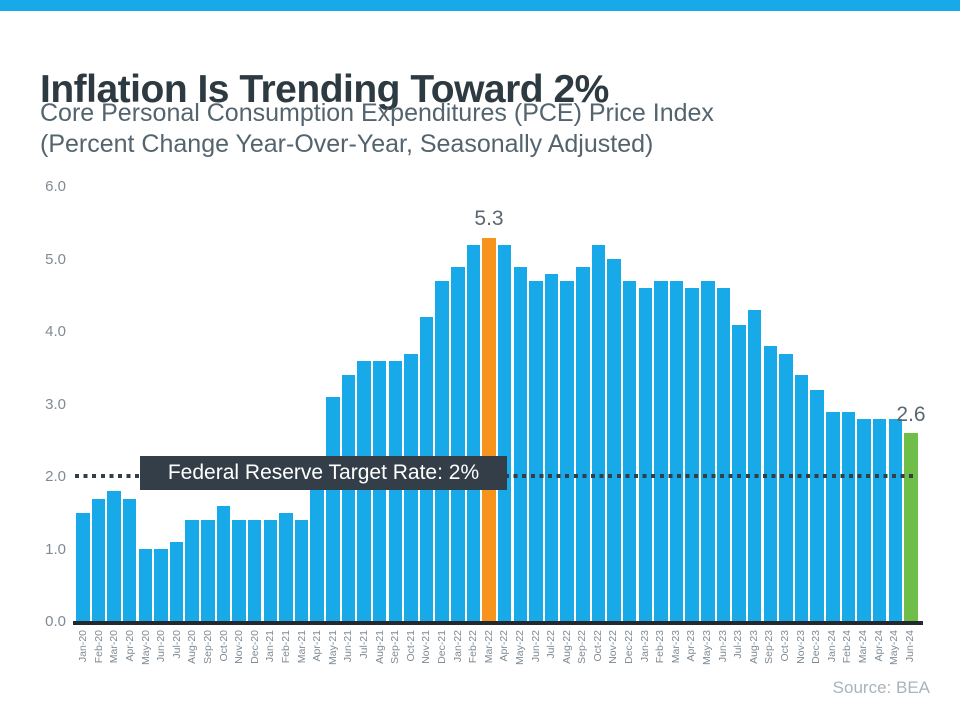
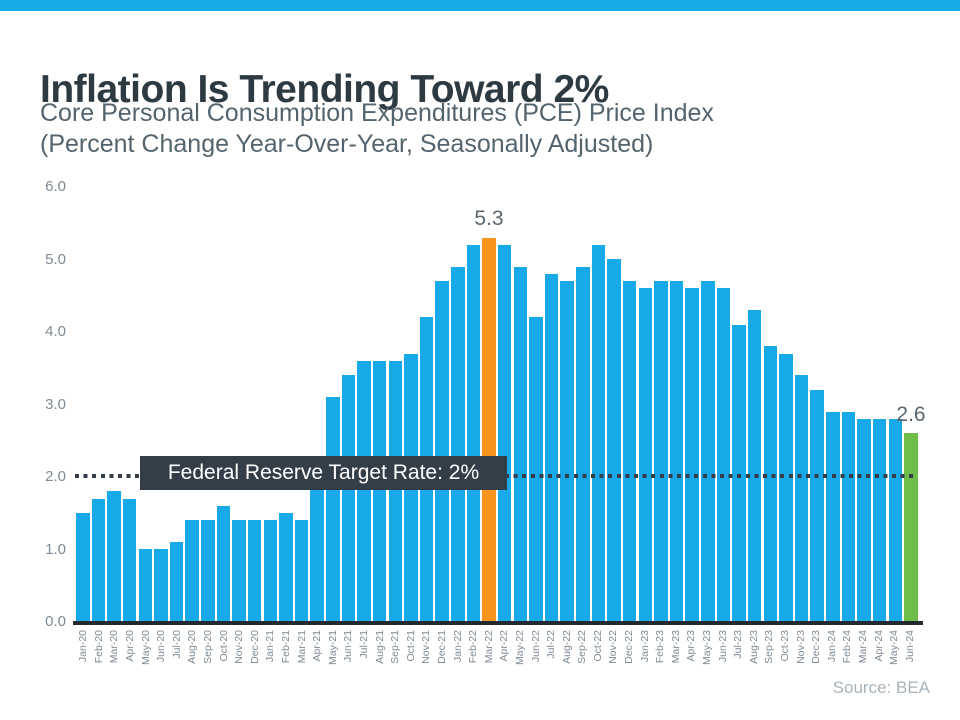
Jun-22: 4.7 -> 4.2
